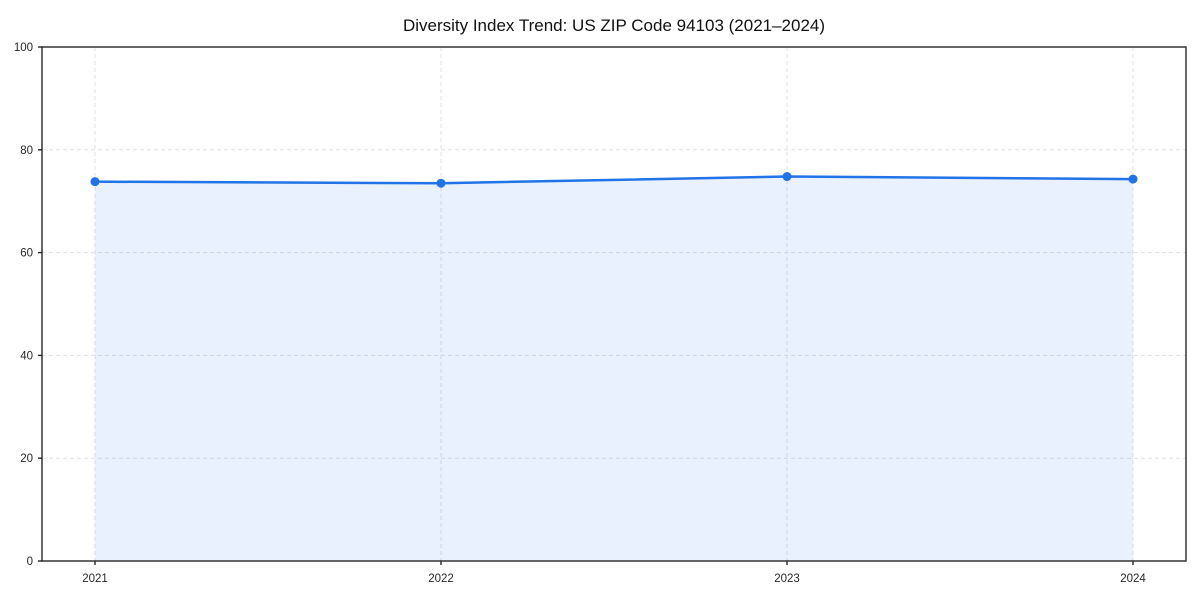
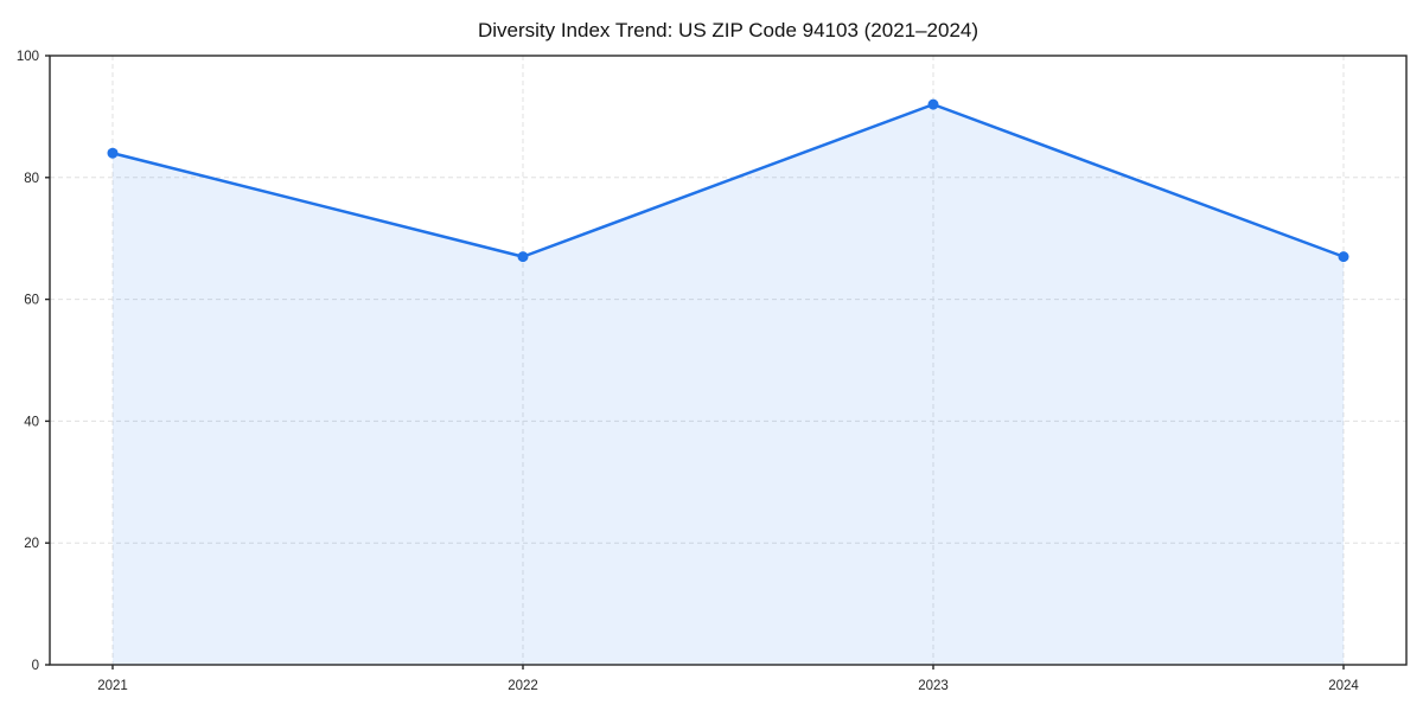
2021: 74 -> 84
2022: 74 -> 67
2023: 75 -> 92
2024: 74 -> 67
